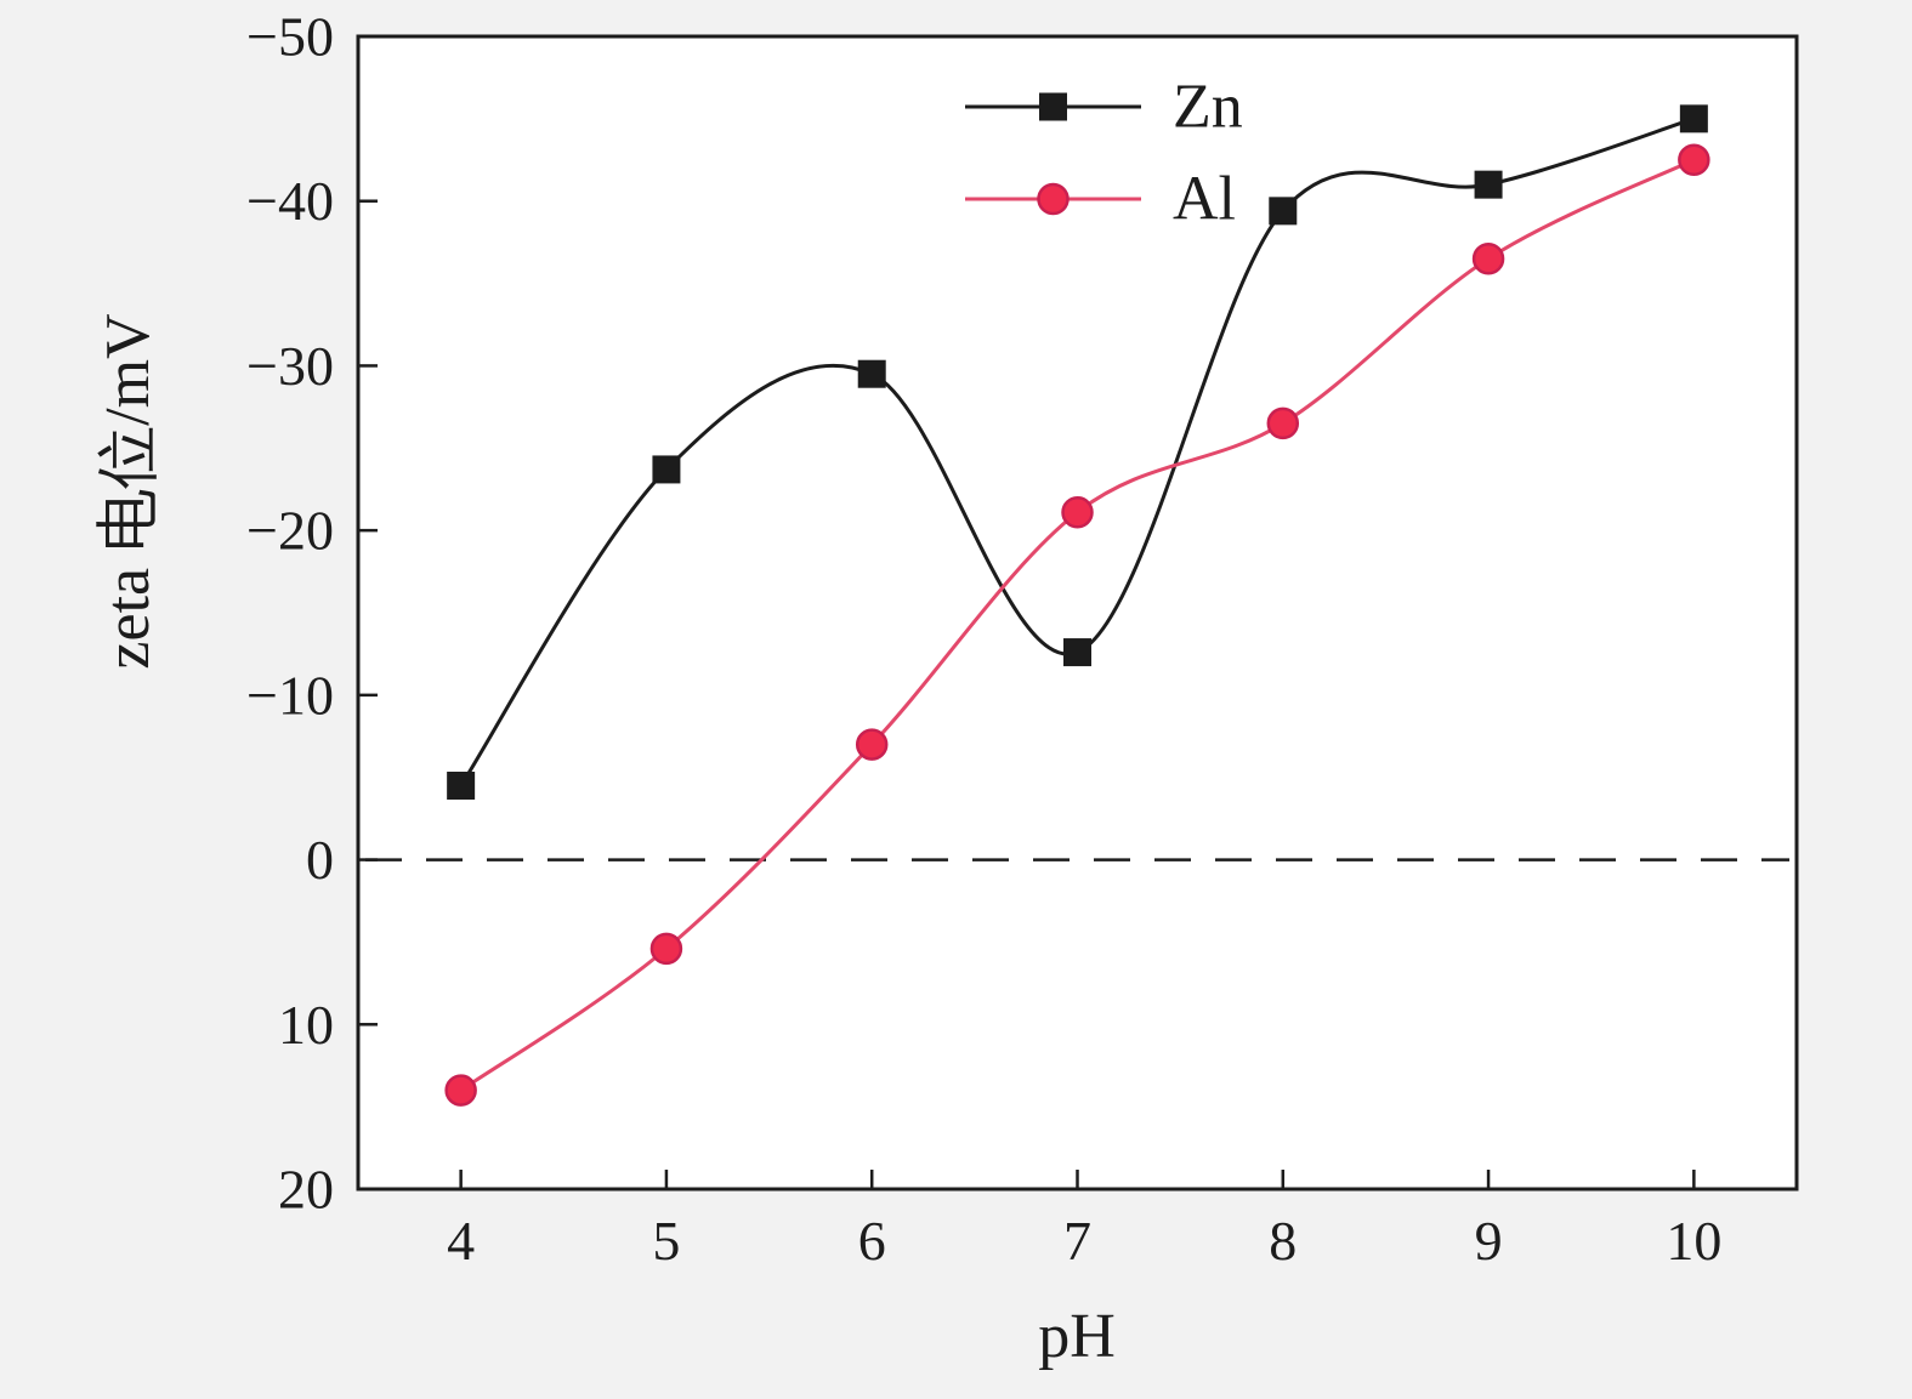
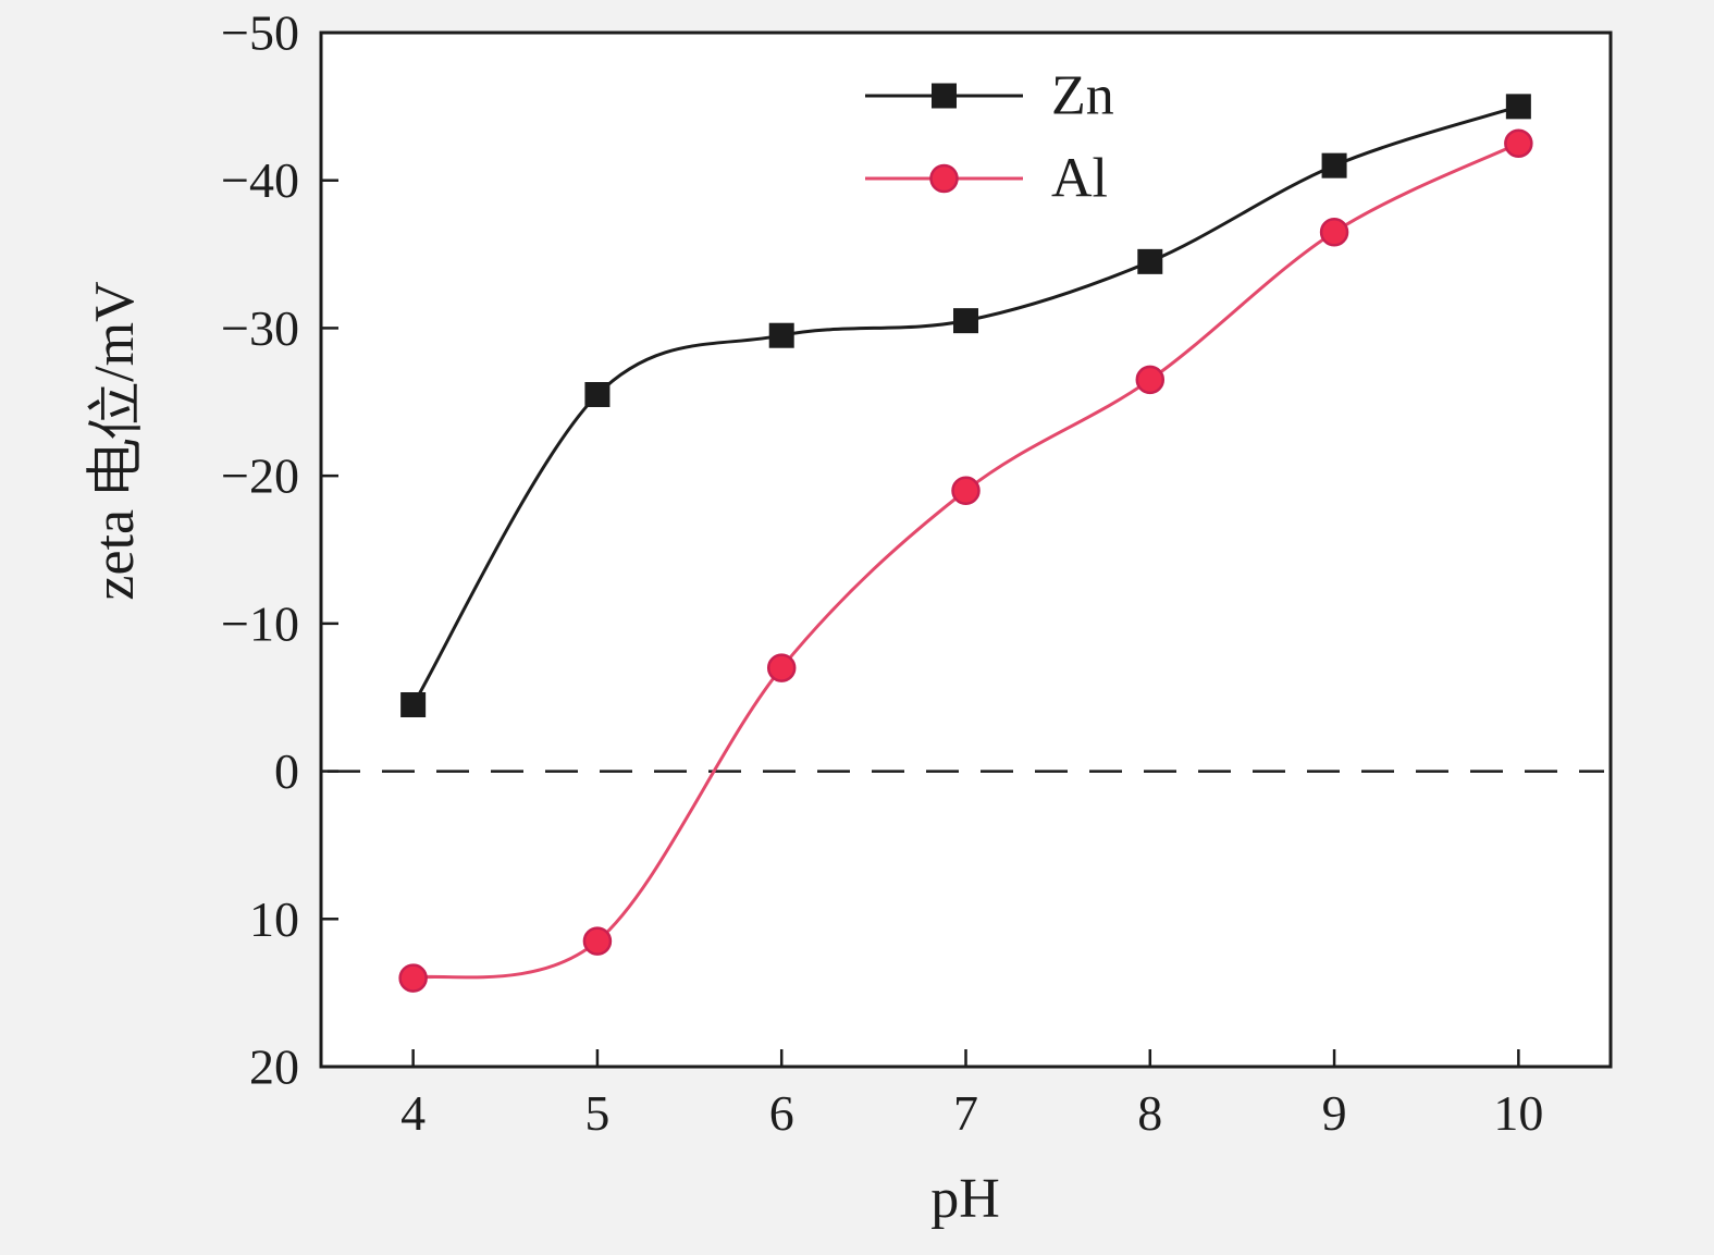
Zn/5: -23.7 -> -25.5
Al/5: 5.4 -> 11.5
Zn/7: -12.6 -> -30.5
Al/7: -21.1 -> -19.0
Zn/8: -39.4 -> -34.5
